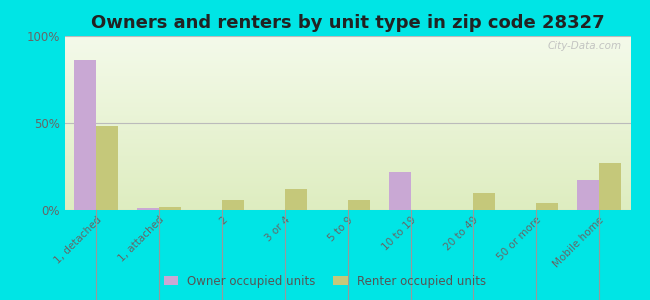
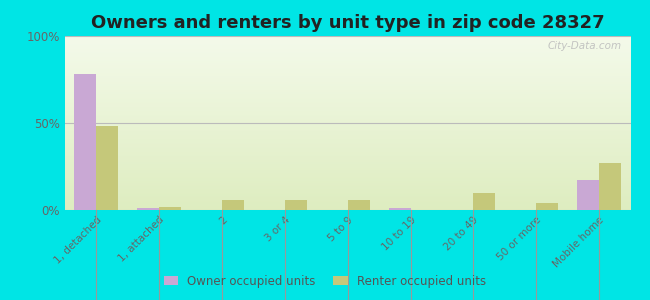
Owner occupied units/1, detached: 86% -> 78%
Renter occupied units/3 or 4: 12% -> 6%
Owner occupied units/10 to 19: 22% -> 1%
